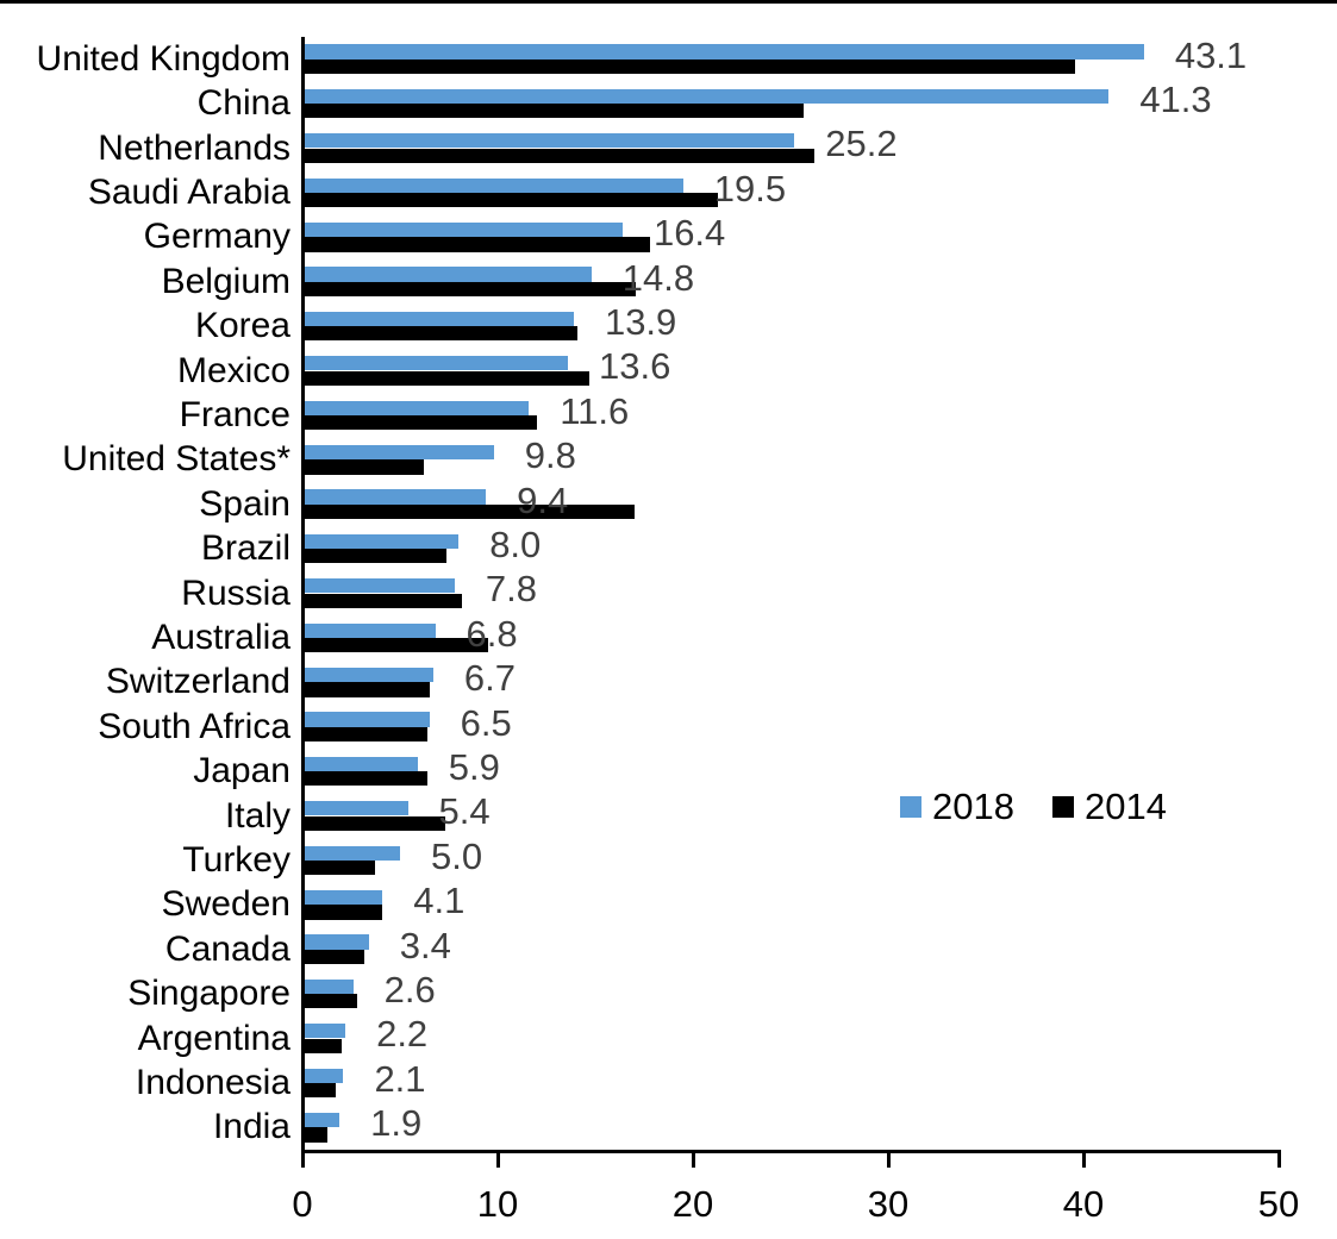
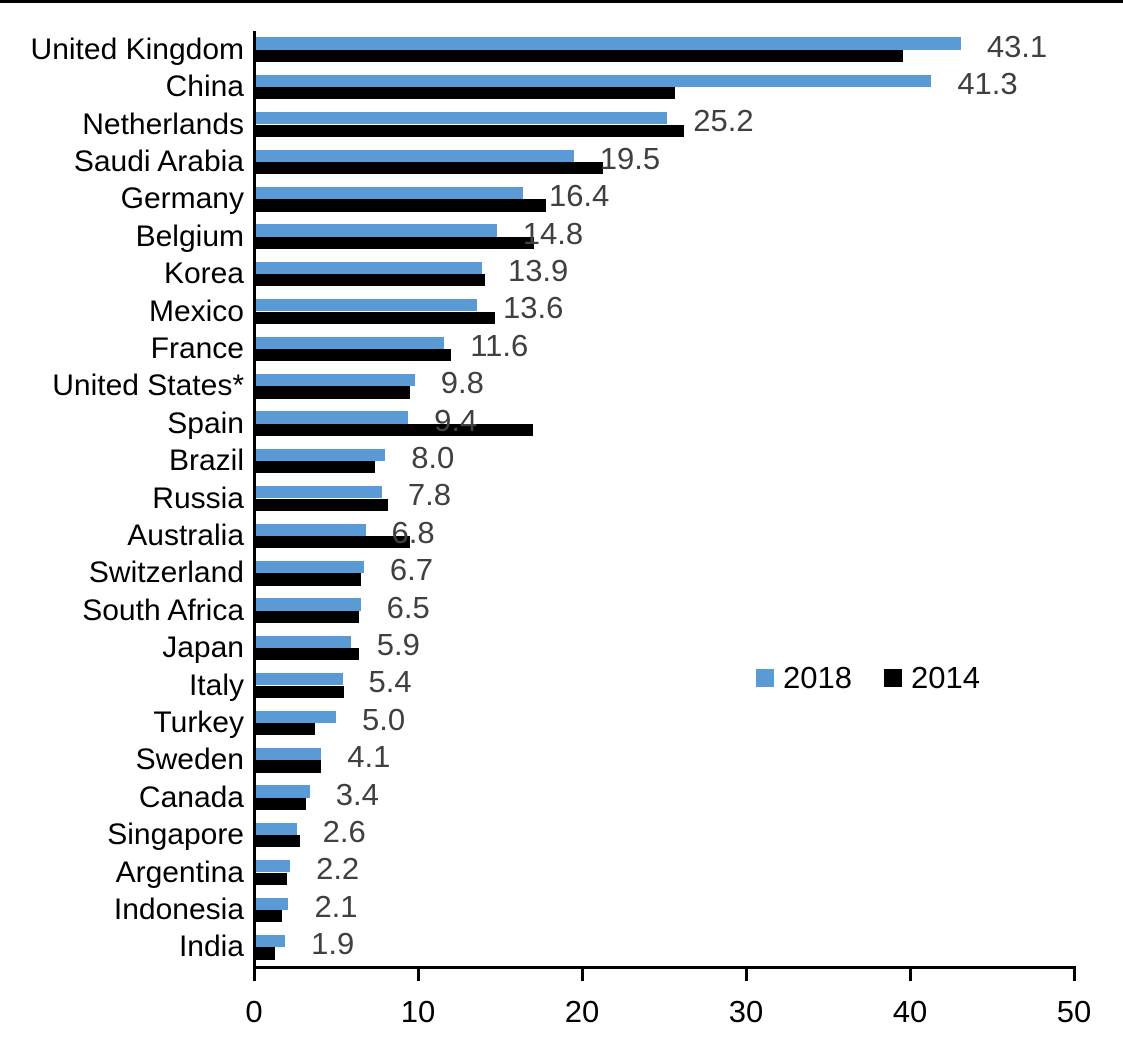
2014/United States*: 6.2 -> 9.5
2014/Italy: 7.3 -> 5.5
